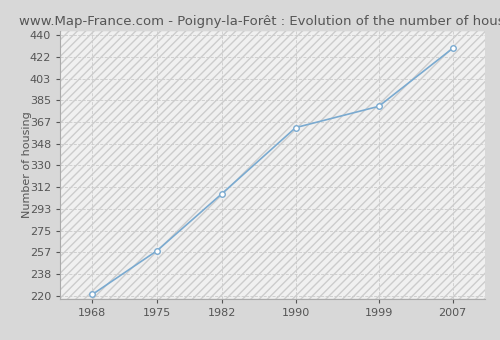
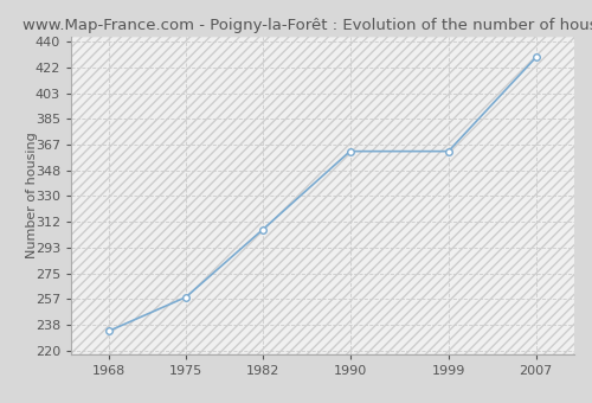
1968: 221 -> 234
1999: 380 -> 362
